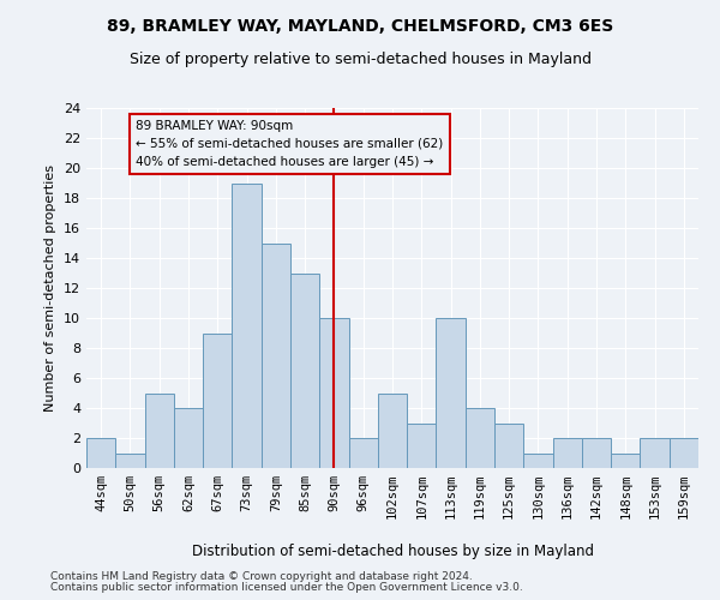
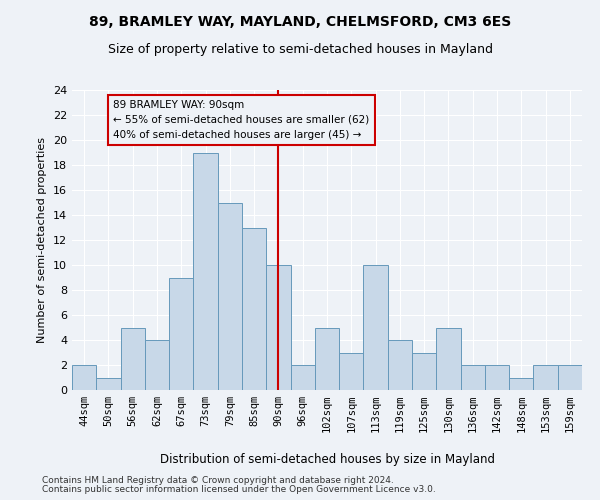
130sqm: 1 -> 5
